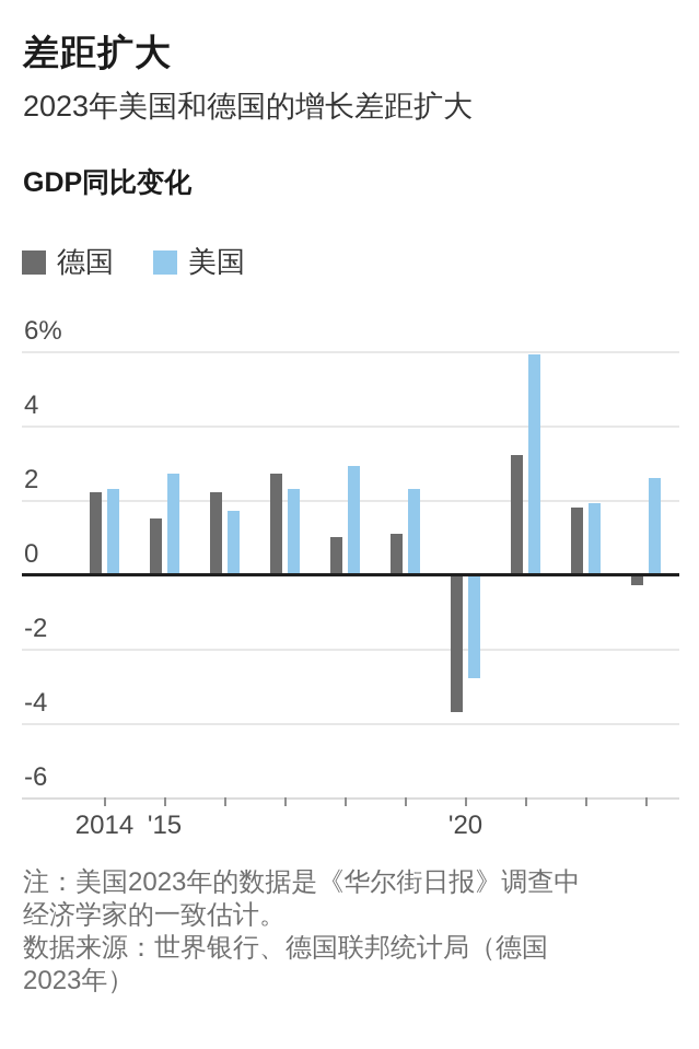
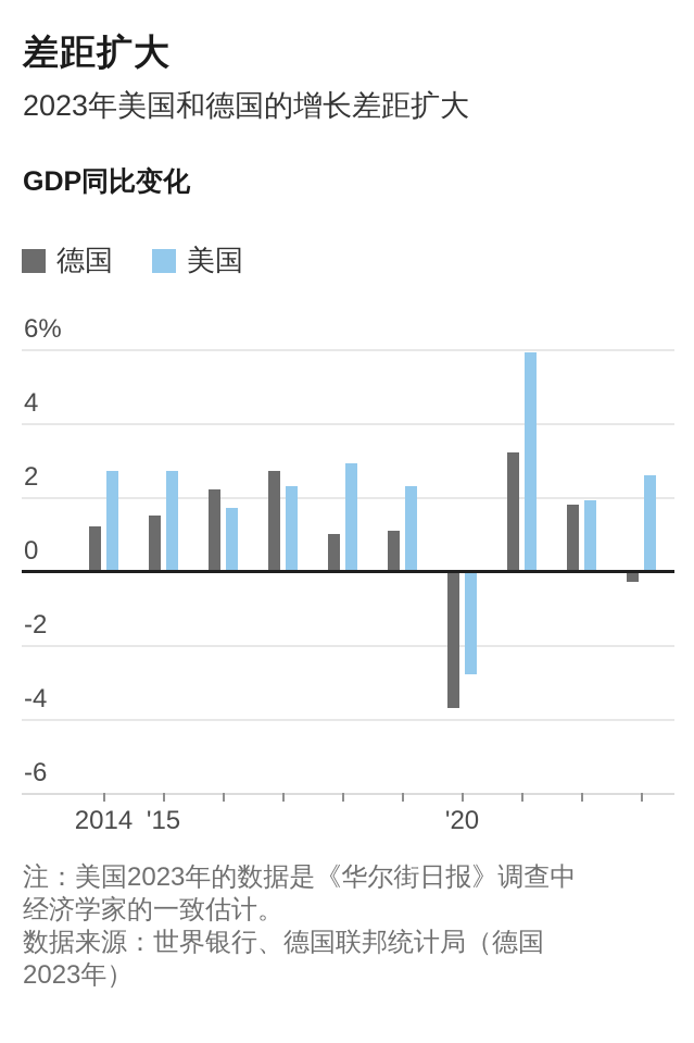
德国/2014: 2.2% -> 1.2%
美国/2014: 2.3% -> 2.7%
